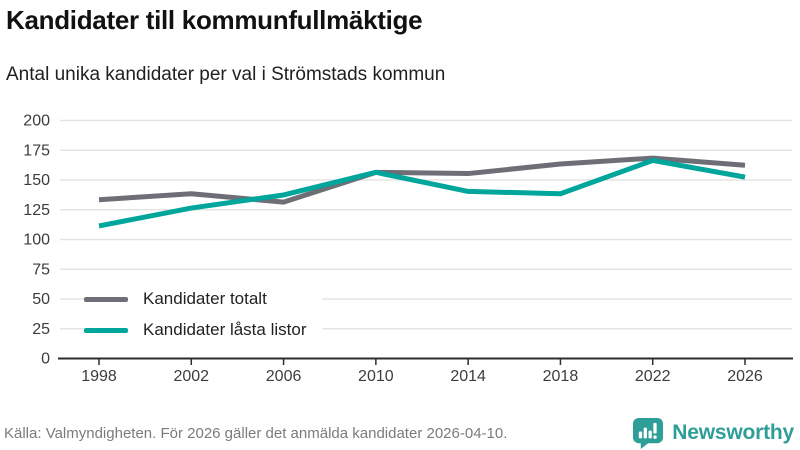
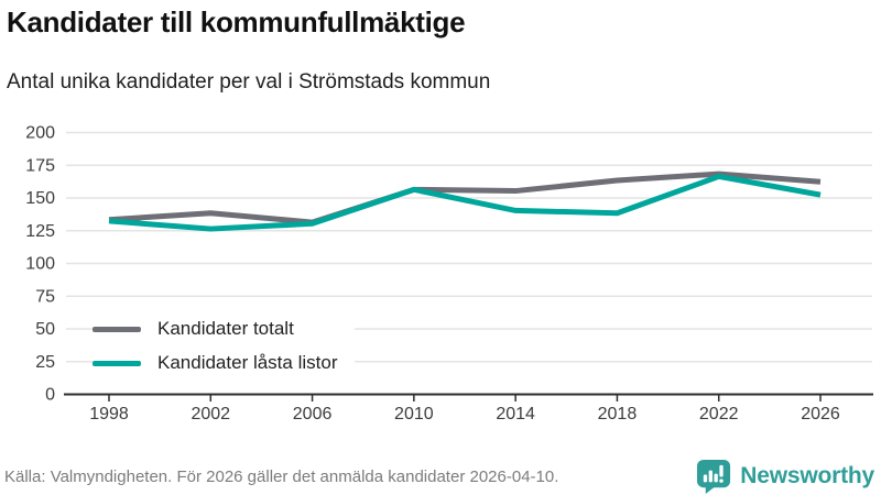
Kandidater låsta listor/1998: 111 -> 132
Kandidater låsta listor/2006: 137 -> 130
